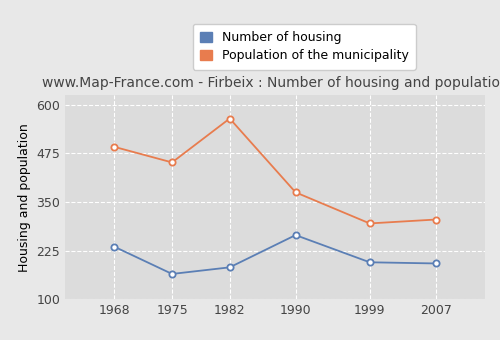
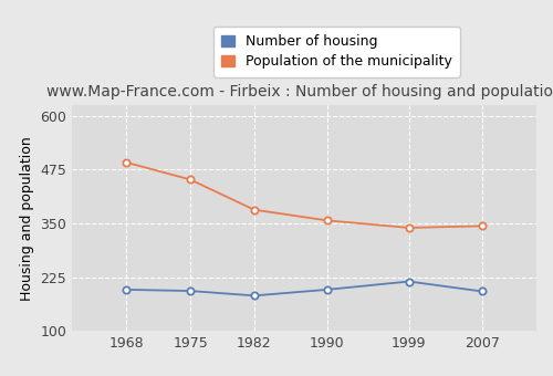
Number of housing/1968: 235 -> 196
Number of housing/1975: 165 -> 193
Population of the municipality/1982: 565 -> 382
Number of housing/1990: 265 -> 196
Population of the municipality/1990: 375 -> 357
Number of housing/1999: 195 -> 215
Population of the municipality/1999: 295 -> 340
Population of the municipality/2007: 305 -> 344
